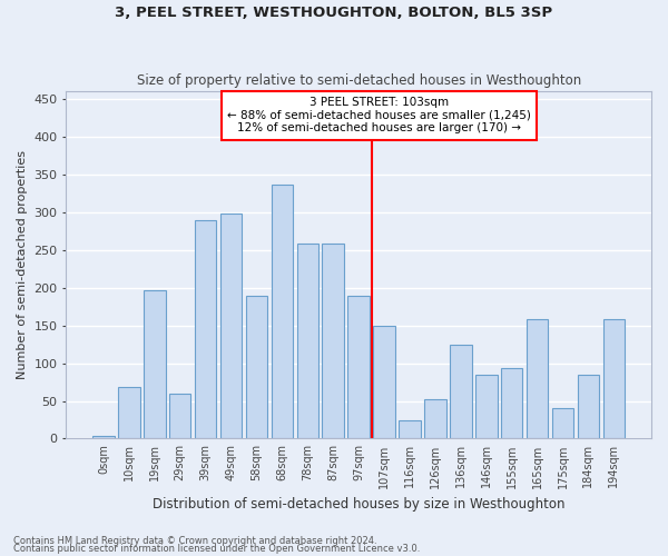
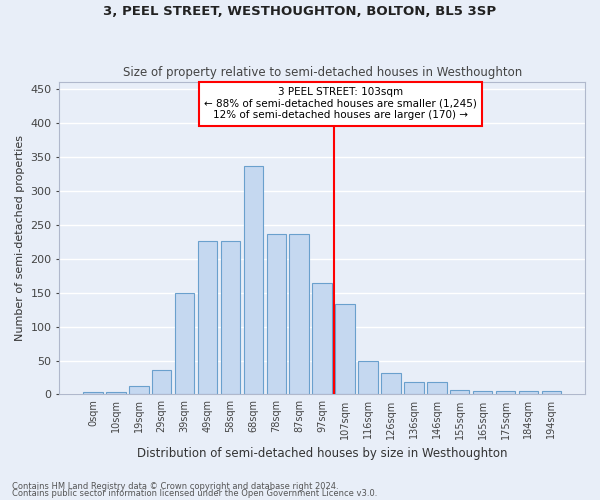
10sqm: 68 -> 4
19sqm: 196 -> 13
29sqm: 60 -> 36
39sqm: 290 -> 150
49sqm: 298 -> 226
58sqm: 190 -> 226
78sqm: 258 -> 237
87sqm: 258 -> 237
97sqm: 190 -> 165
107sqm: 150 -> 133
116sqm: 24 -> 49
126sqm: 52 -> 32
136sqm: 124 -> 19
146sqm: 84 -> 18
155sqm: 94 -> 7
165sqm: 158 -> 5
175sqm: 40 -> 5
184sqm: 84 -> 5
194sqm: 158 -> 5
